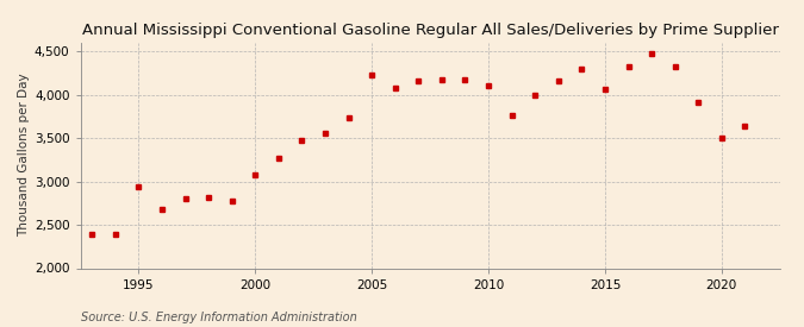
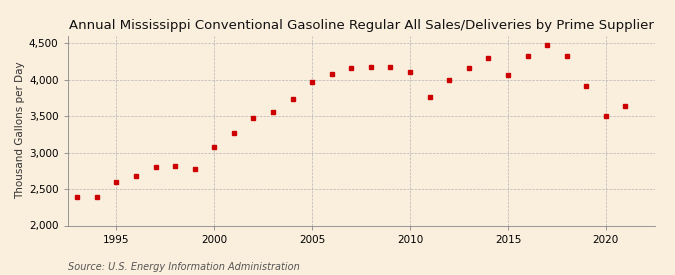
1995: 2,940 -> 2,590
2005: 4,220 -> 3,960
